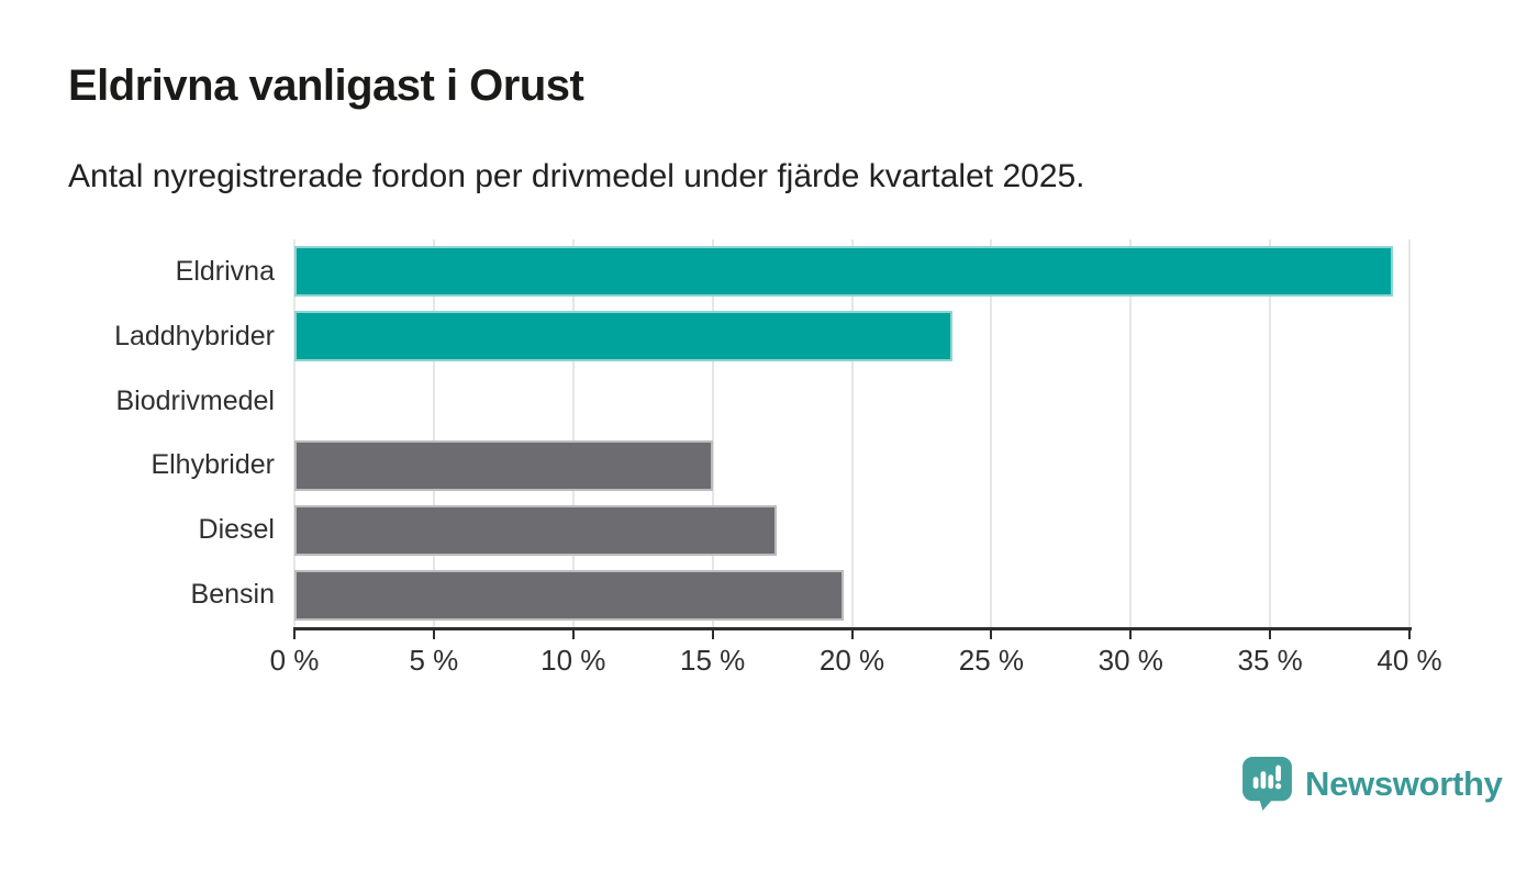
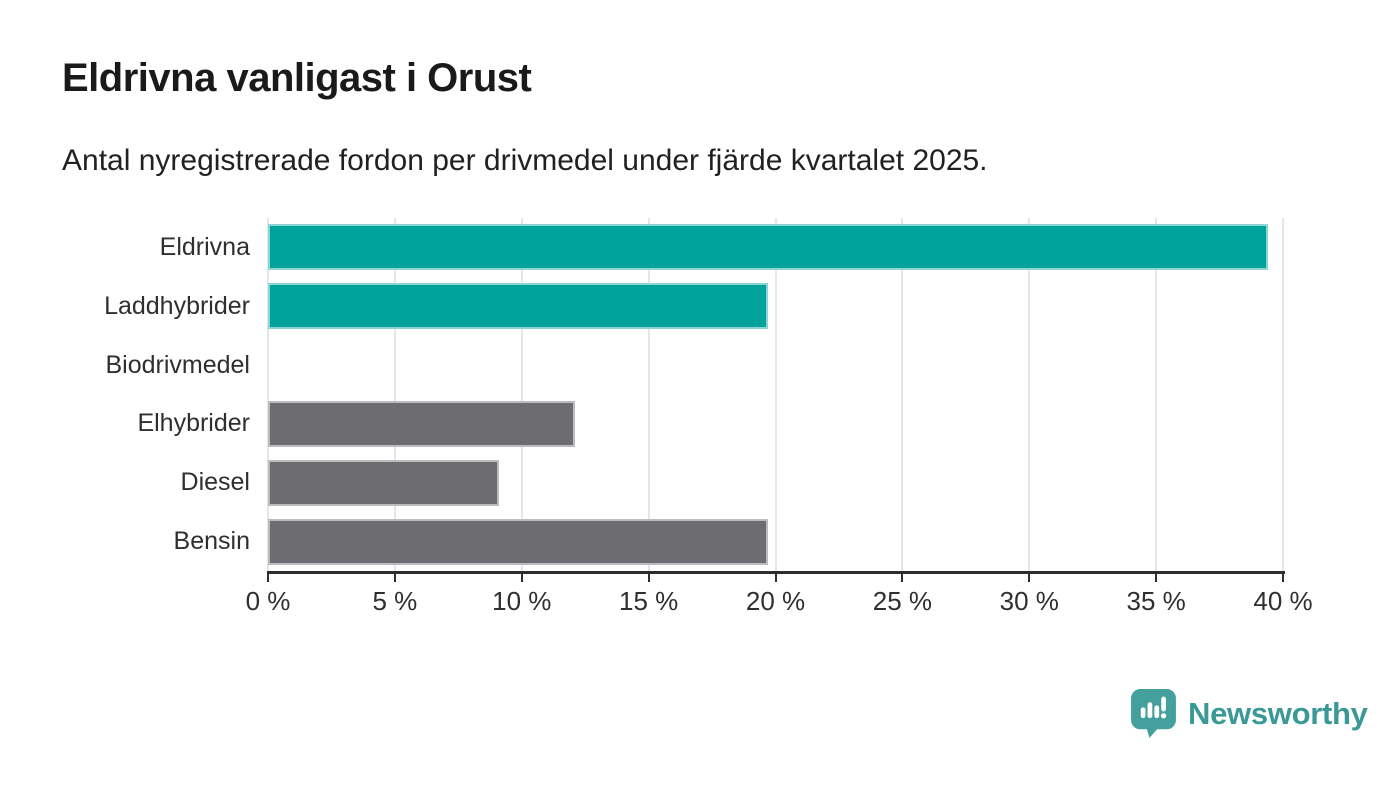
Laddhybrider: 23.6% -> 19.7%
Elhybrider: 15.0% -> 12.1%
Diesel: 17.3% -> 9.1%
